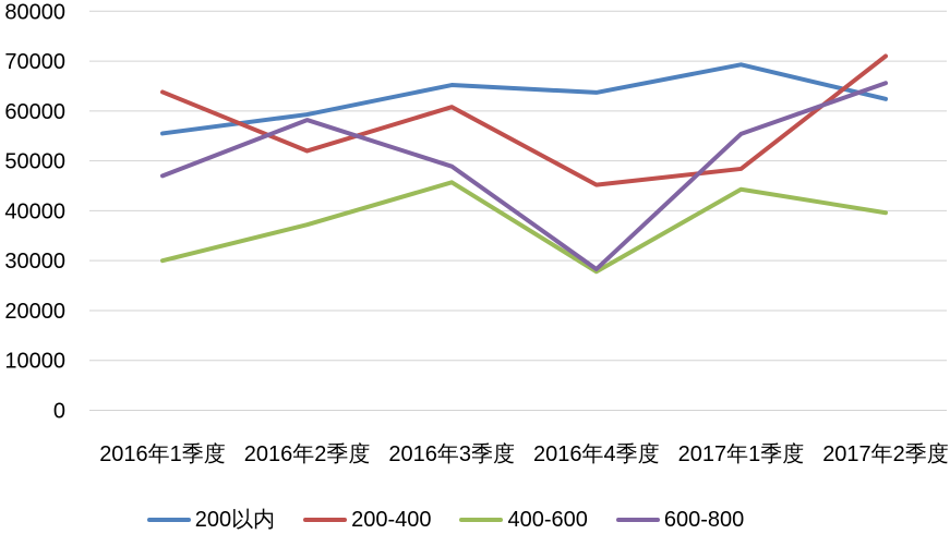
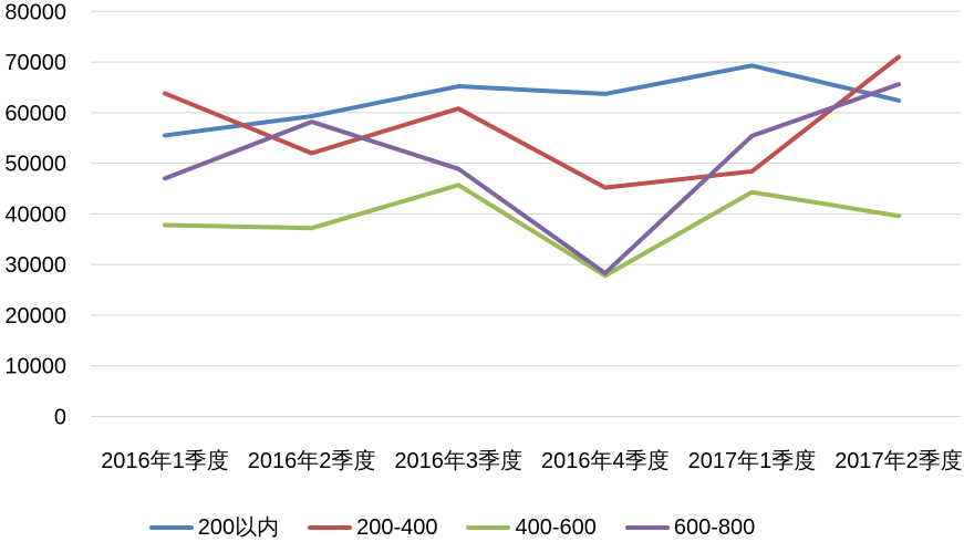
400-600/2016年1季度: 30000 -> 38000
